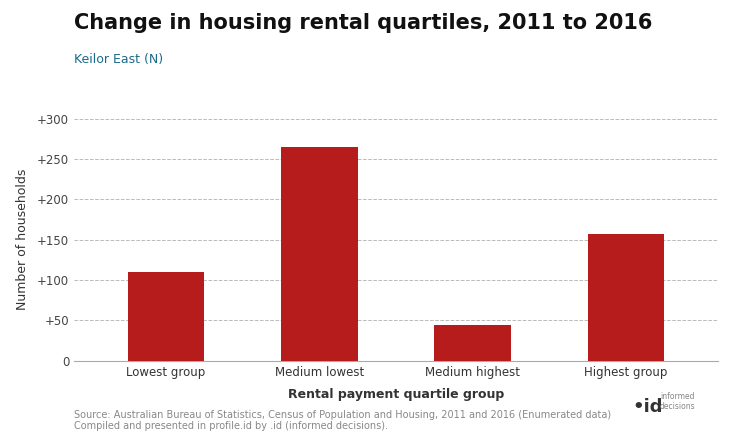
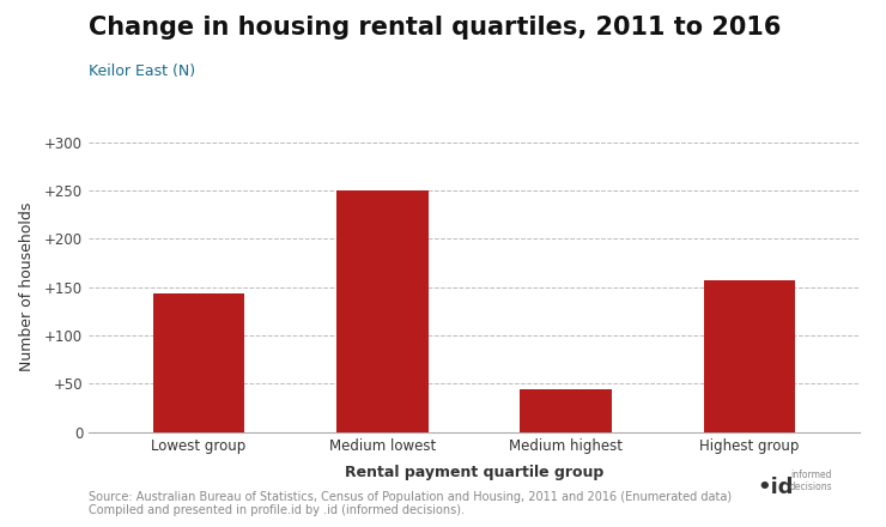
Lowest group: 110 -> 144
Medium lowest: 265 -> 250
